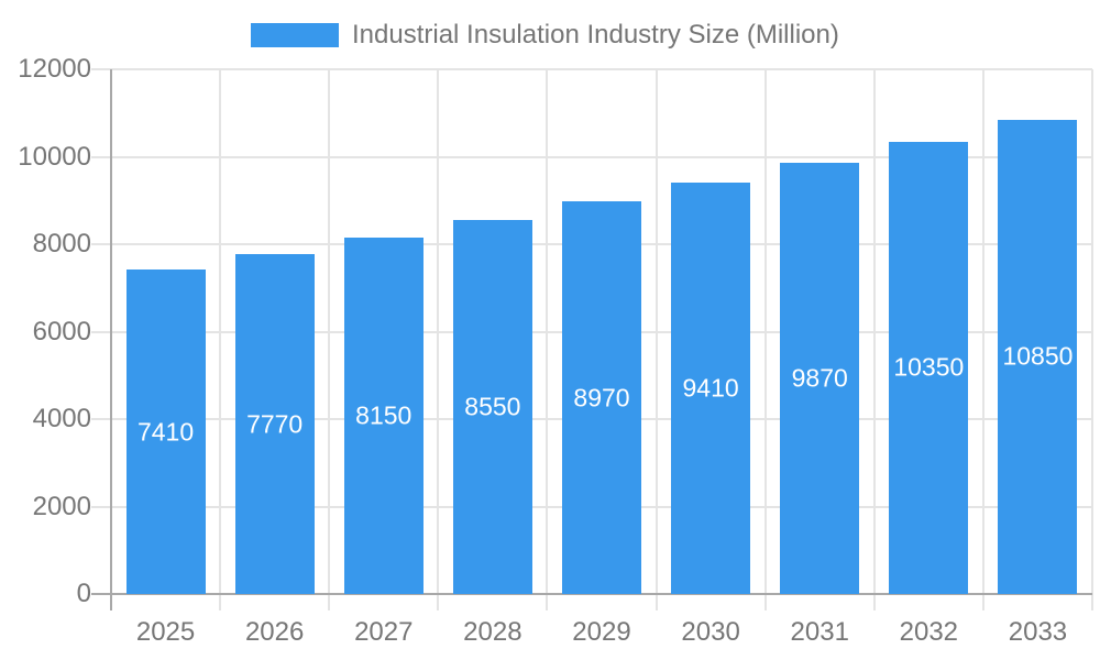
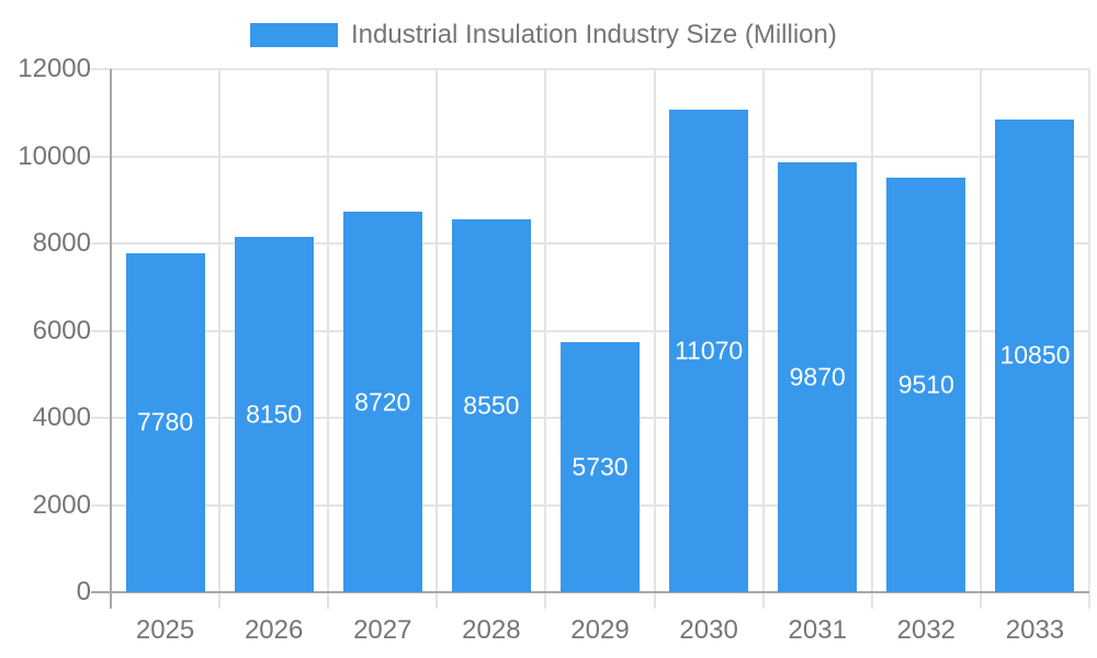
2025: 7410 -> 7780
2026: 7770 -> 8150
2027: 8150 -> 8720
2029: 8970 -> 5730
2030: 9410 -> 11070
2032: 10350 -> 9510
